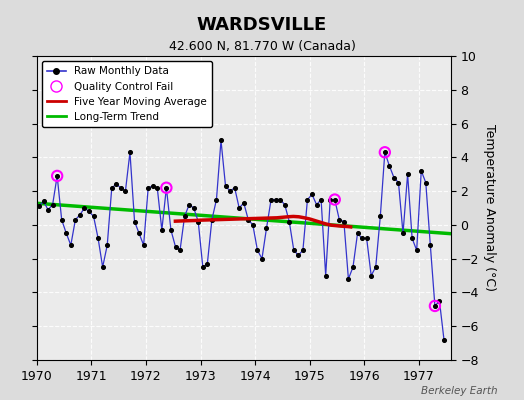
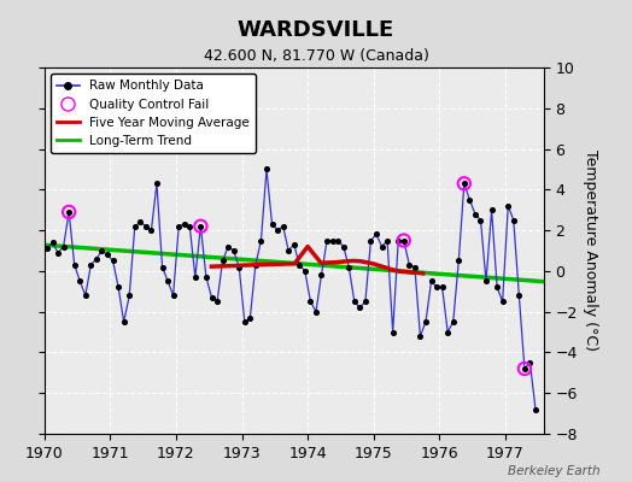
Five Year Moving Average/1974: 0.4 -> 1.2
